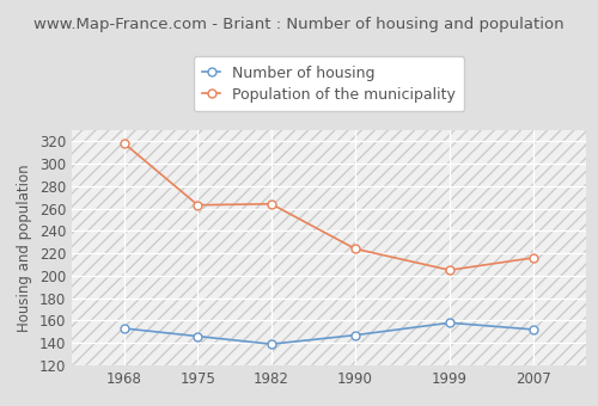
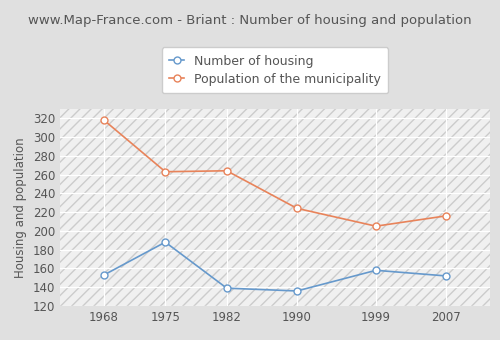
Number of housing/1975: 146 -> 188
Number of housing/1990: 147 -> 136
